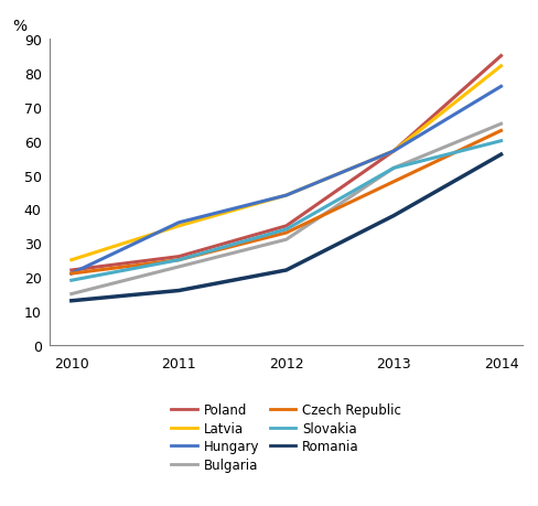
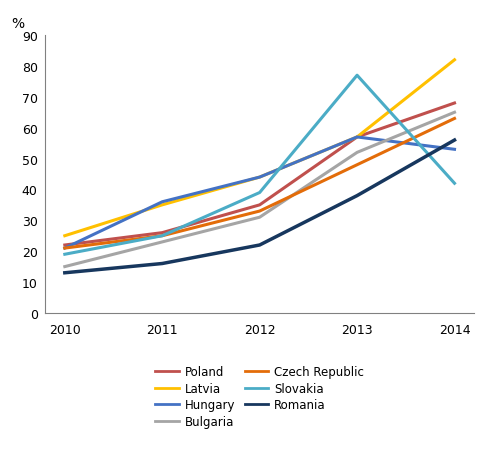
Slovakia/2012: 34 -> 39
Slovakia/2013: 52 -> 77
Poland/2014: 85 -> 68
Hungary/2014: 76 -> 53
Slovakia/2014: 60 -> 42
